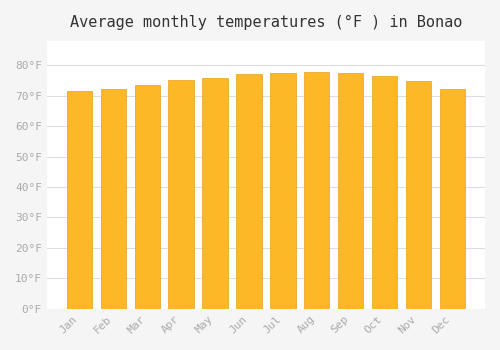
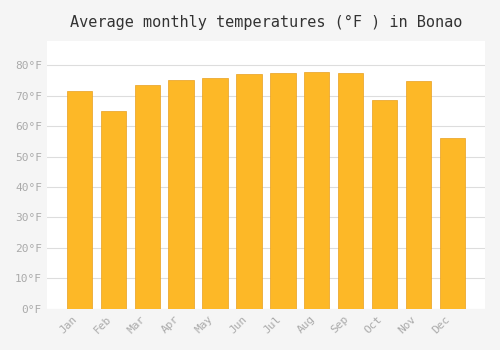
Feb: 72.3°F -> 65.0°F
Oct: 76.5°F -> 68.5°F
Dec: 72.1°F -> 56.0°F
